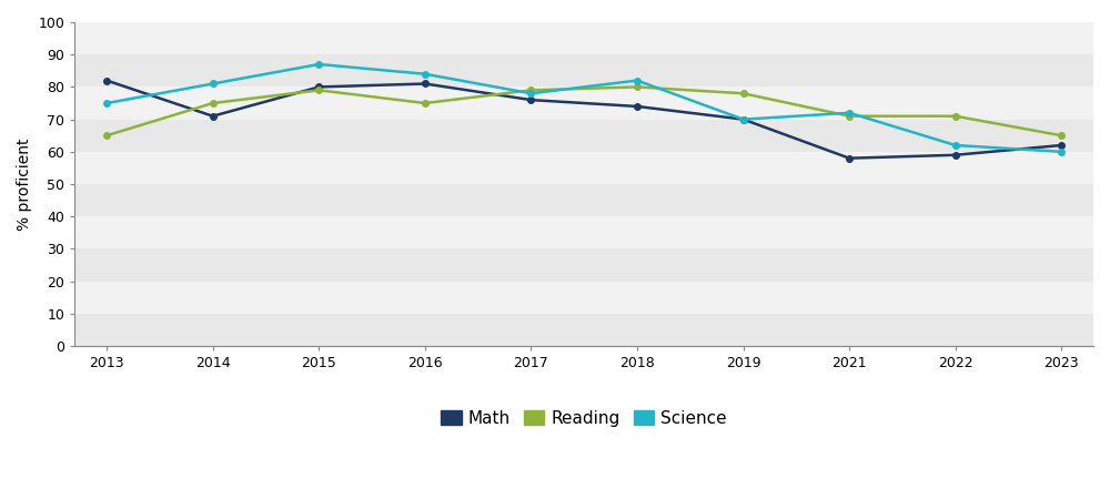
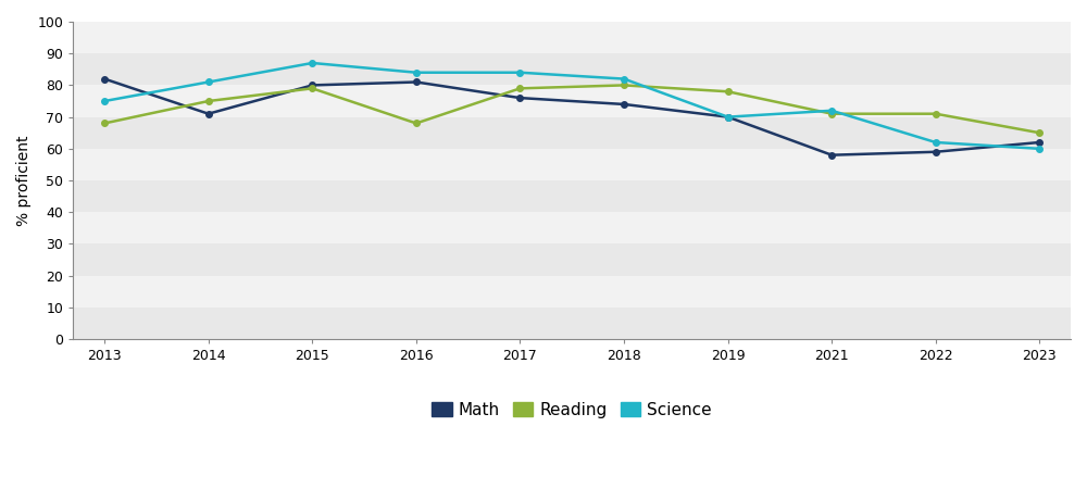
Reading/2013: 65 -> 68
Reading/2016: 75 -> 68
Science/2017: 78 -> 84
